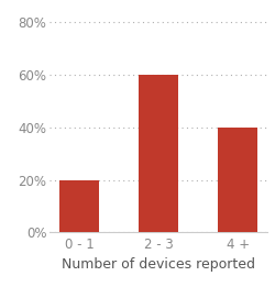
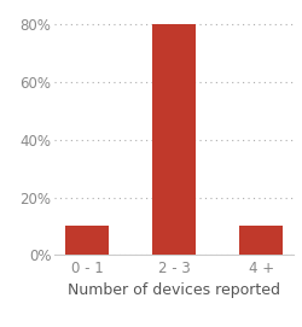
0 - 1: 20% -> 10%
2 - 3: 60% -> 80%
4 +: 40% -> 10%
